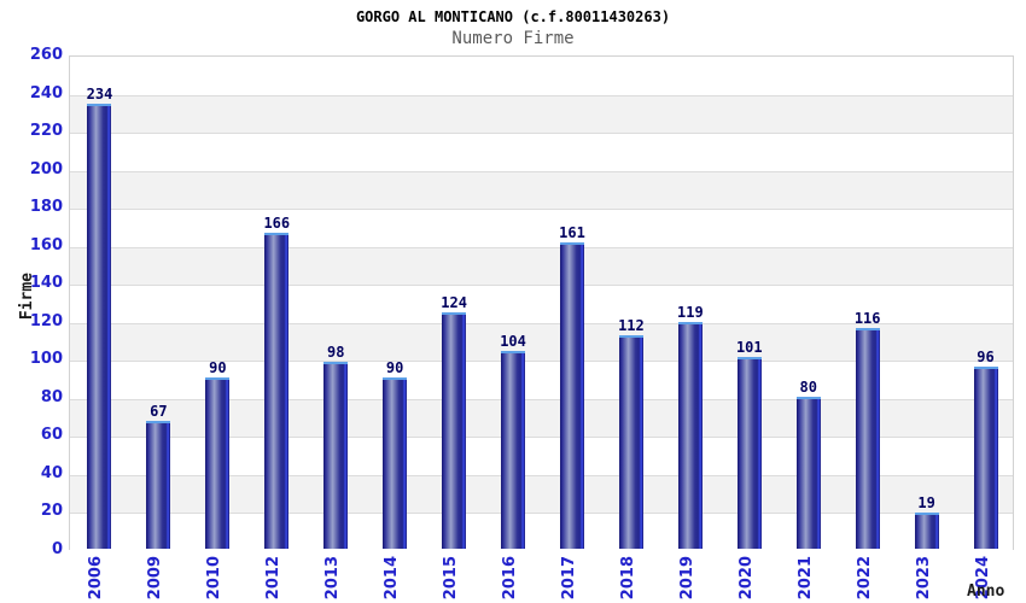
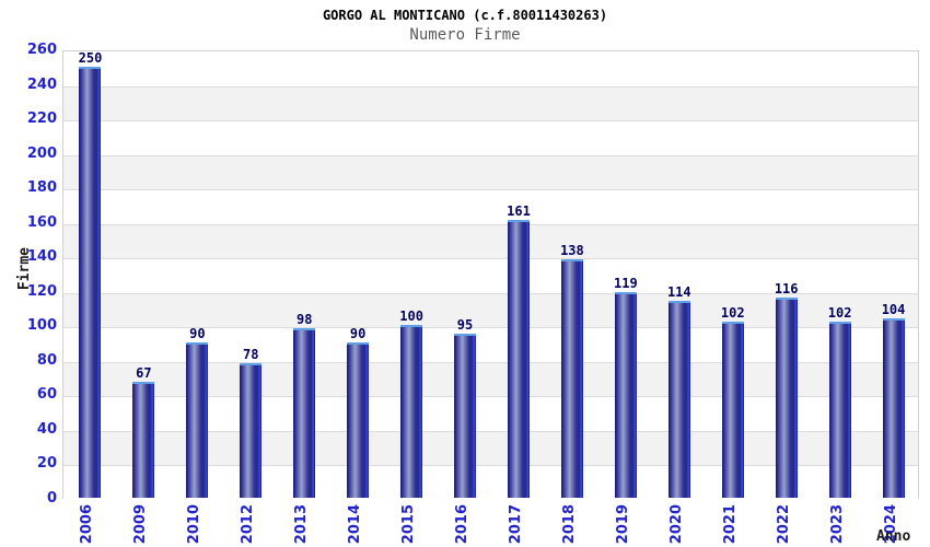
2006: 234 -> 250
2012: 166 -> 78
2015: 124 -> 100
2016: 104 -> 95
2018: 112 -> 138
2020: 101 -> 114
2021: 80 -> 102
2023: 19 -> 102
2024: 96 -> 104
